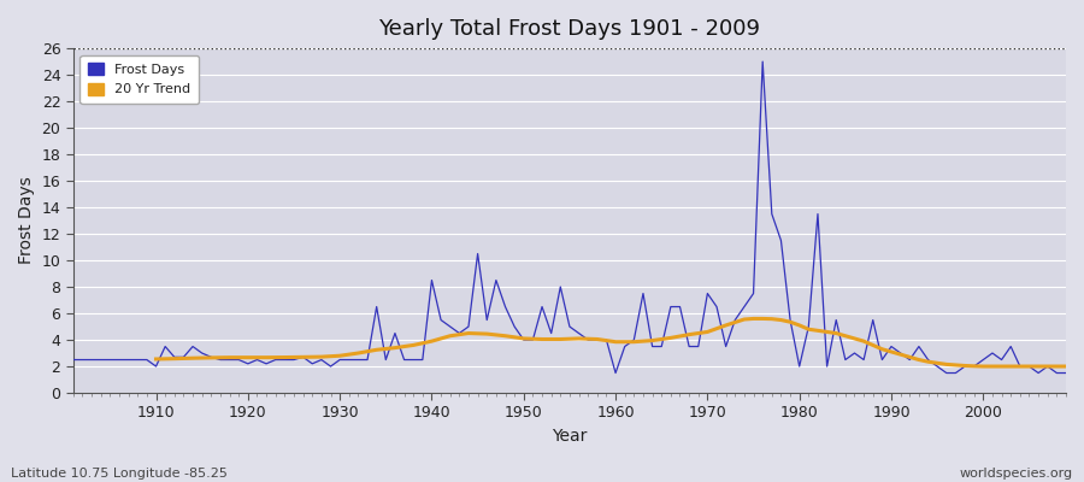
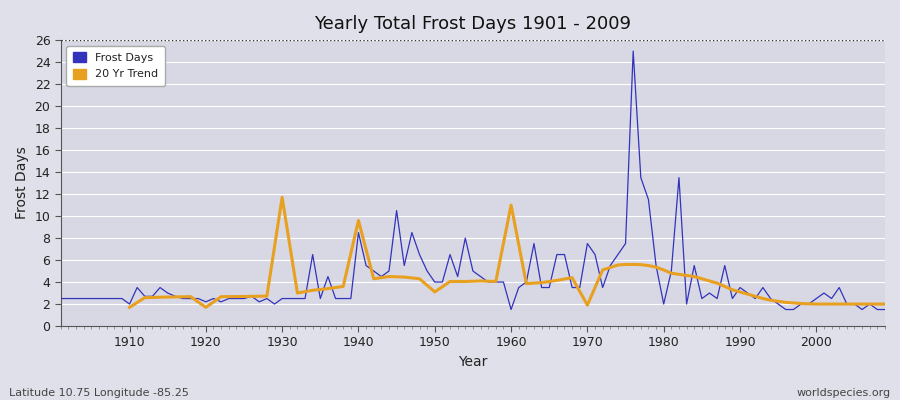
20 Yr Trend/1910: 2.5 -> 1.7
20 Yr Trend/1920: 2.7 -> 1.7
20 Yr Trend/1930: 2.8 -> 11.7
20 Yr Trend/1940: 3.9 -> 9.6
20 Yr Trend/1950: 4.1 -> 3.1
20 Yr Trend/1960: 3.9 -> 11.0
20 Yr Trend/1970: 4.6 -> 1.9
